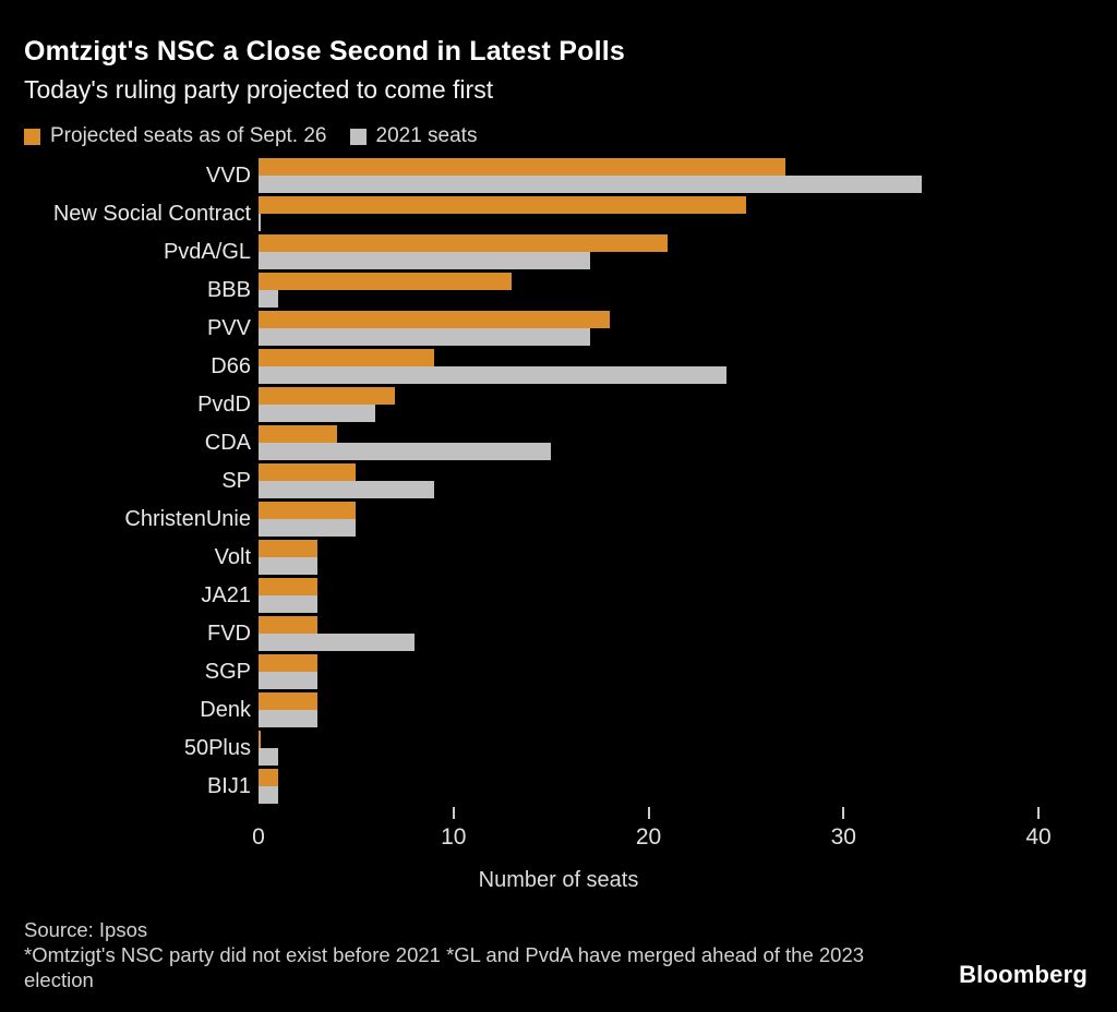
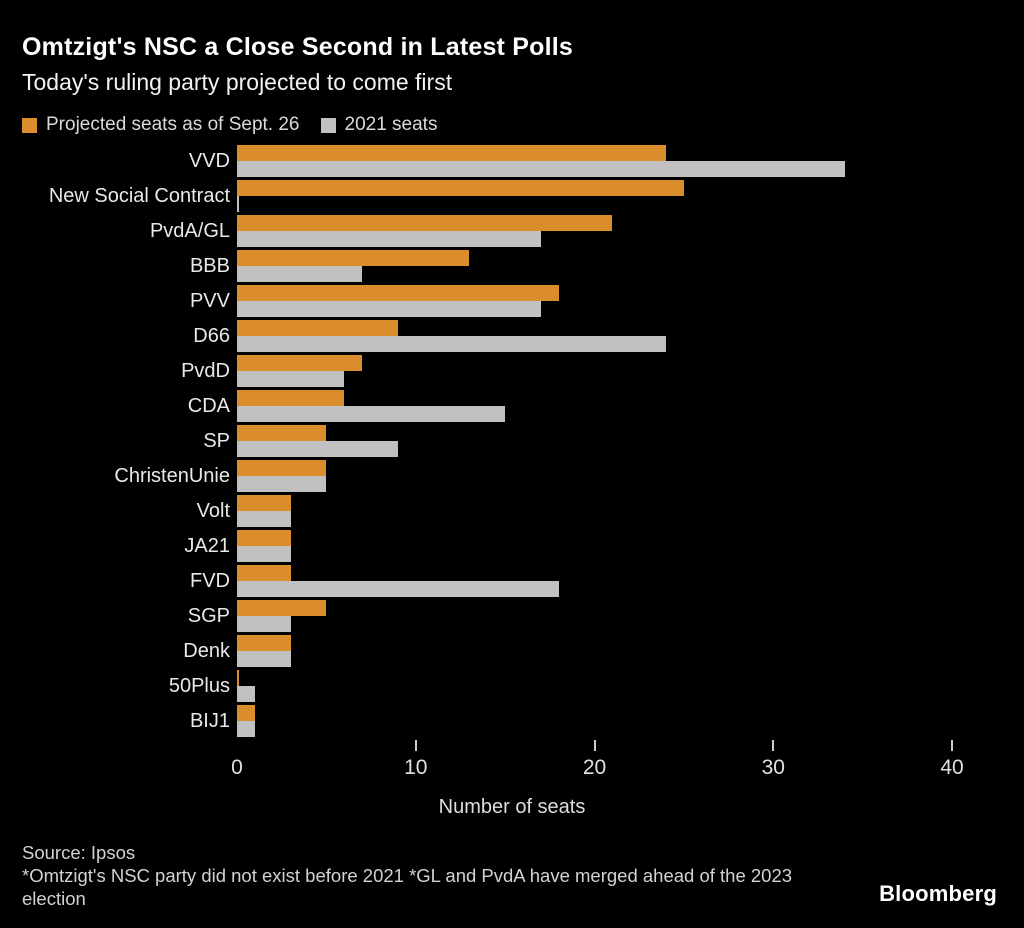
Projected seats as of Sept. 26/VVD: 27 -> 24
2021 seats/BBB: 1 -> 7
Projected seats as of Sept. 26/CDA: 4 -> 6
2021 seats/FVD: 8 -> 18
Projected seats as of Sept. 26/SGP: 3 -> 5
